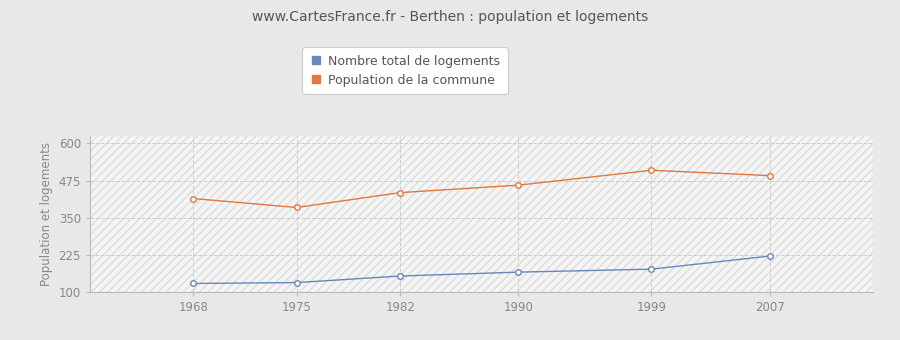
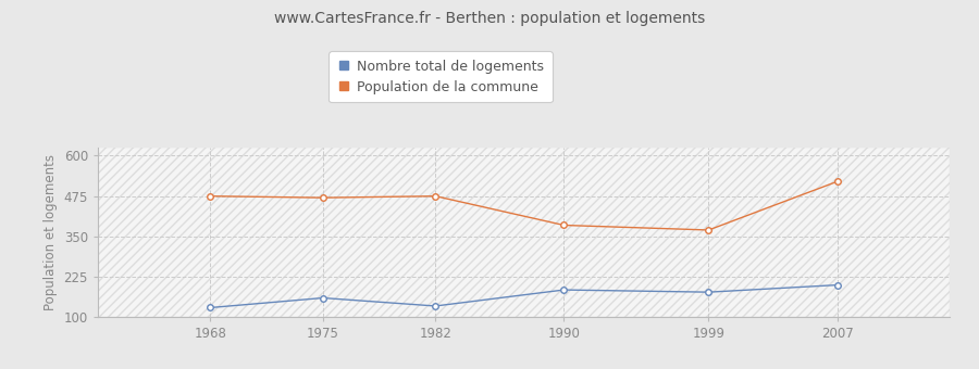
Population de la commune/1968: 415 -> 475
Nombre total de logements/1975: 133 -> 160
Population de la commune/1975: 385 -> 470
Nombre total de logements/1982: 155 -> 135
Population de la commune/1982: 435 -> 475
Nombre total de logements/1990: 168 -> 185
Population de la commune/1990: 460 -> 385
Population de la commune/1999: 510 -> 370
Nombre total de logements/2007: 222 -> 200
Population de la commune/2007: 492 -> 520
